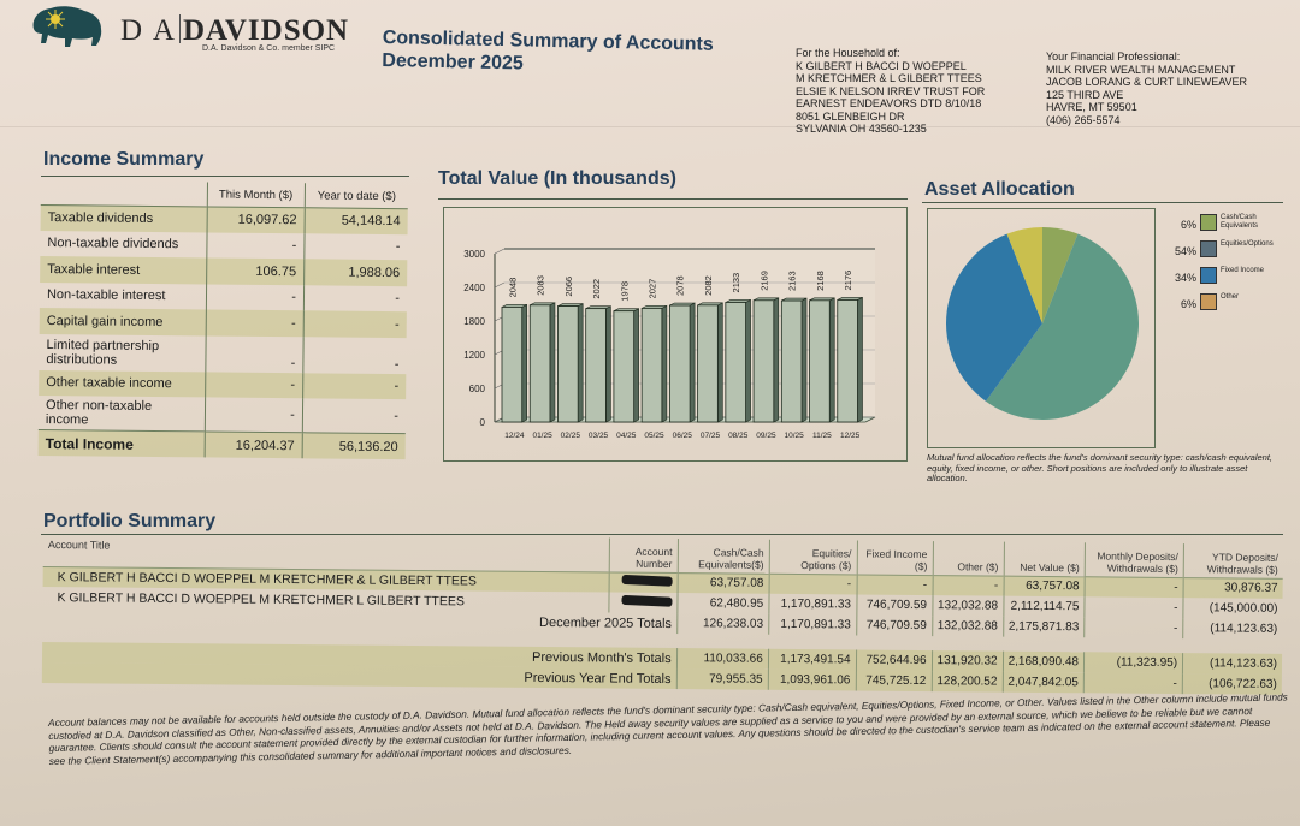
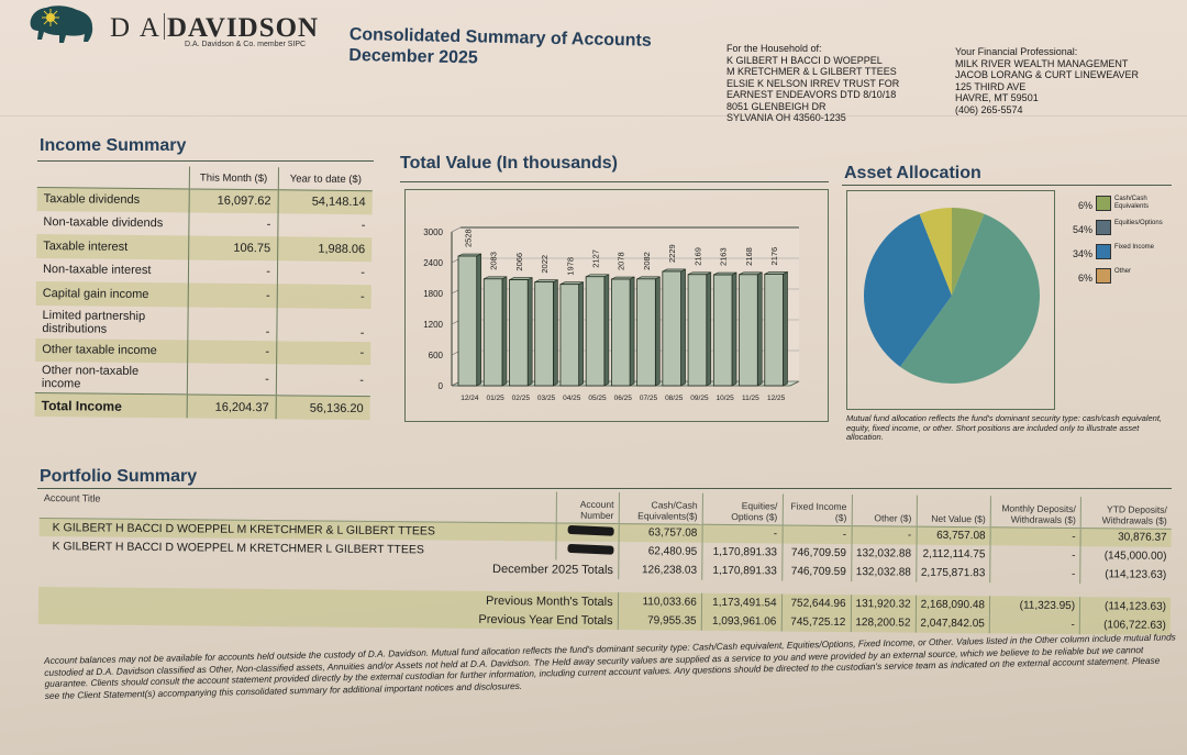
Total Value (In thousands)/12/24: 2048 -> 2528
Total Value (In thousands)/05/25: 2027 -> 2127
Total Value (In thousands)/08/25: 2133 -> 2229
